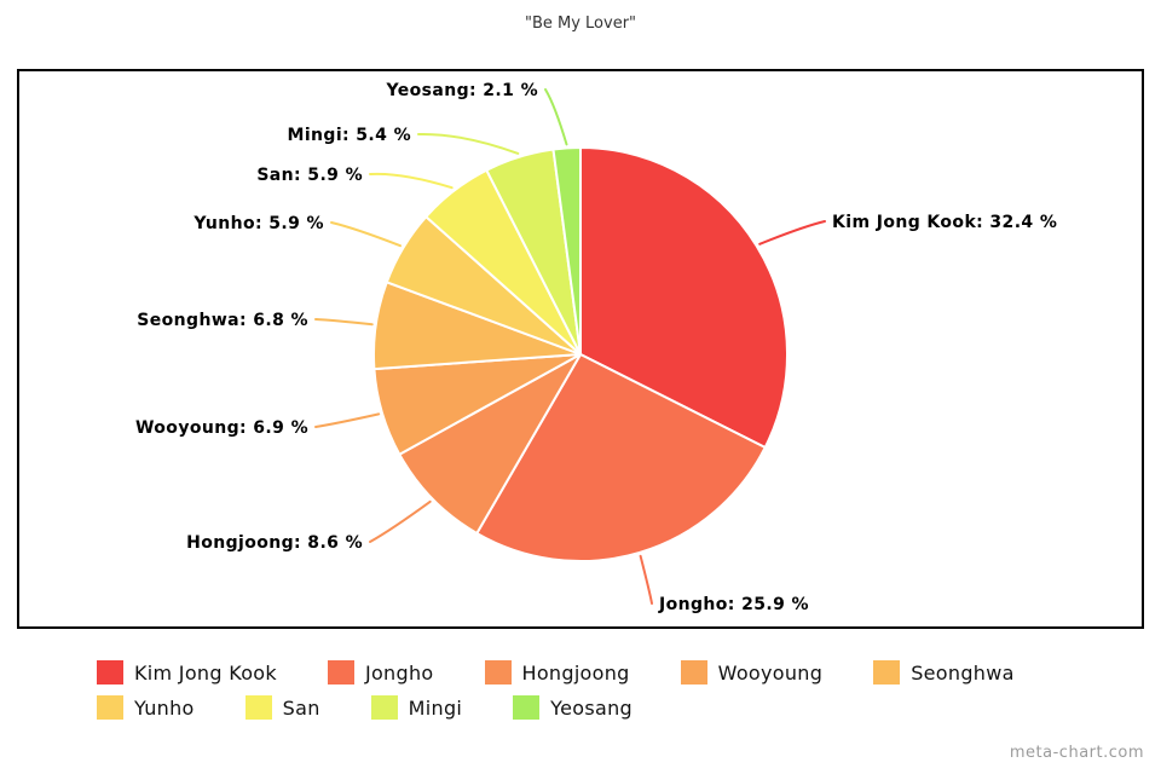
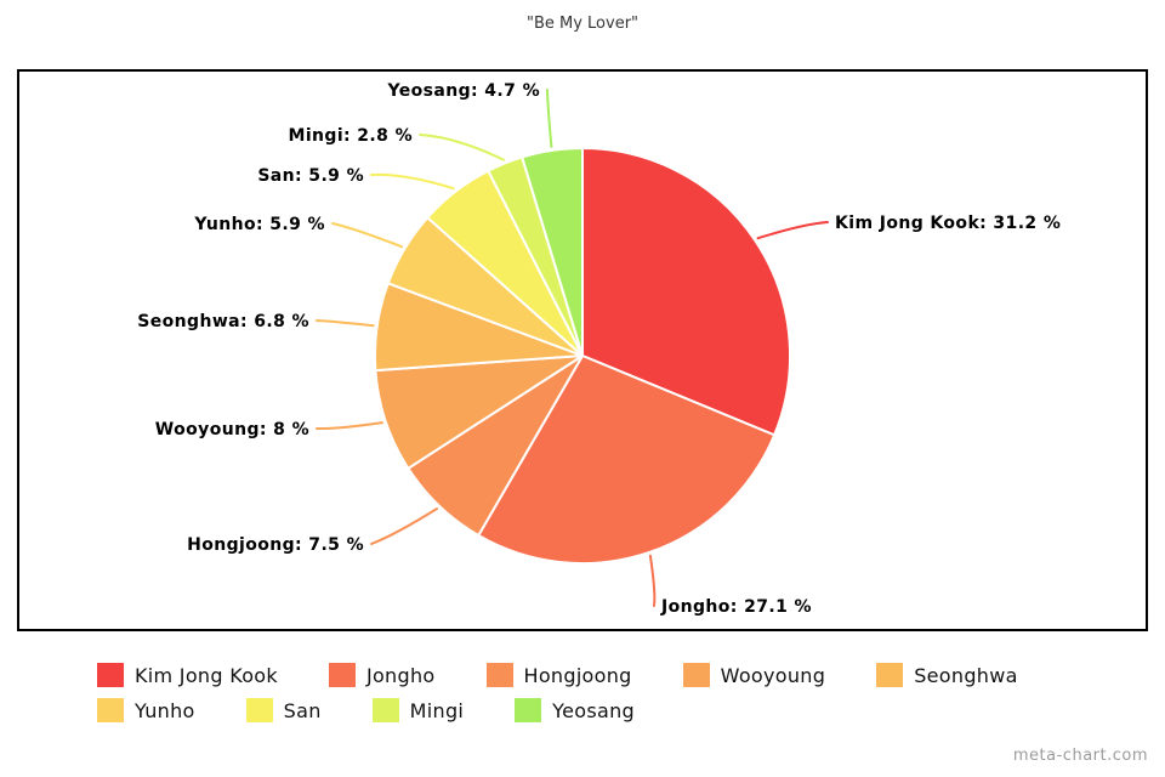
Kim Jong Kook: 32.4 -> 31.2
Jongho: 25.9 -> 27.1
Hongjoong: 8.6 -> 7.5
Wooyoung: 6.9 -> 8
Mingi: 5.4 -> 2.8
Yeosang: 2.1 -> 4.7
